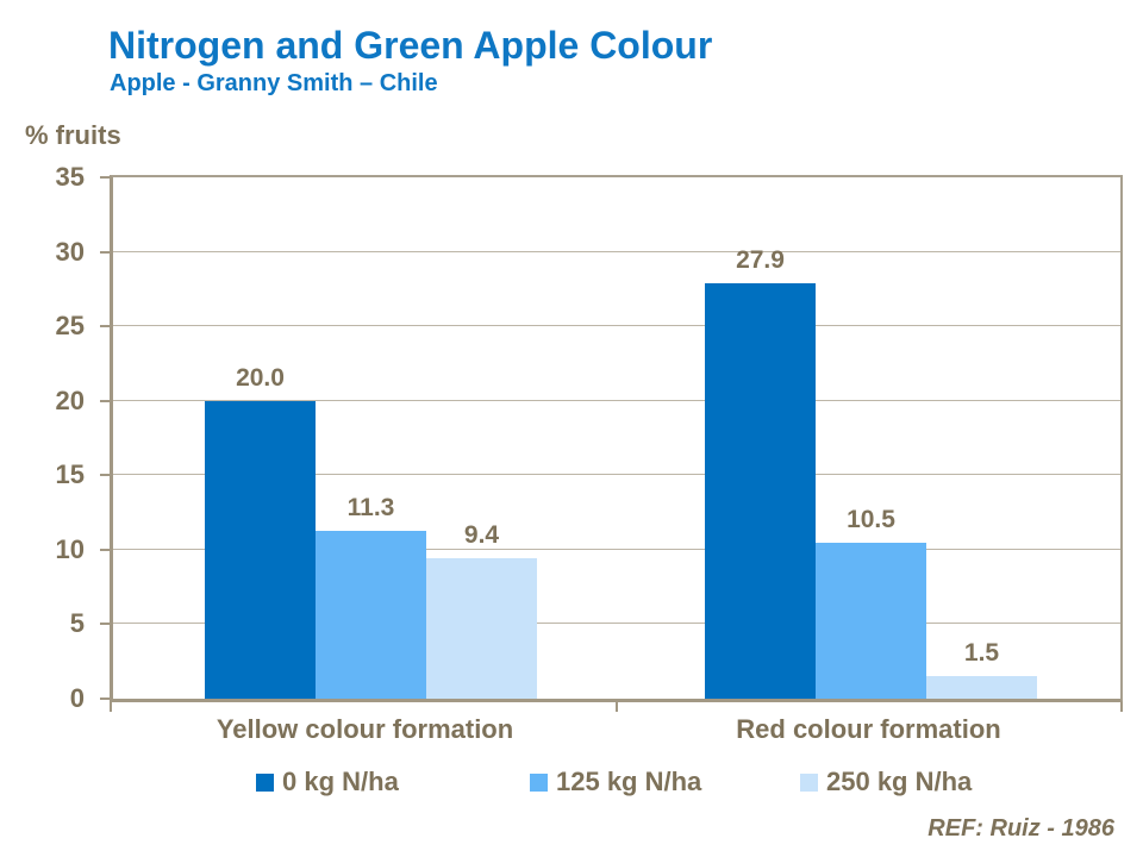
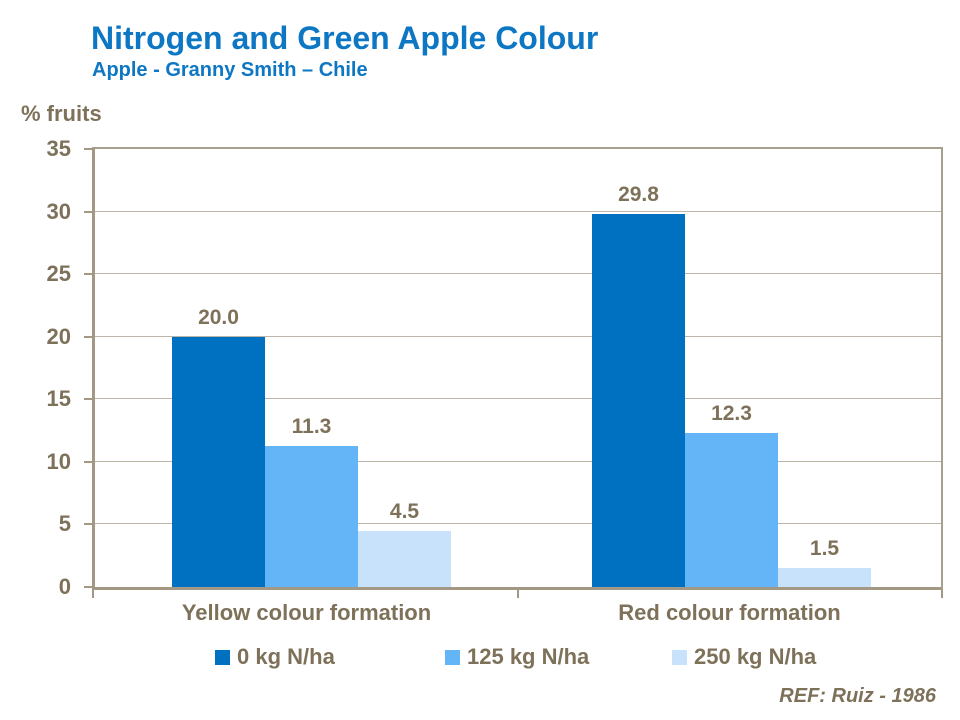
250 kg N/ha/Yellow colour formation: 9.4 -> 4.5
0 kg N/ha/Red colour formation: 27.9 -> 29.8
125 kg N/ha/Red colour formation: 10.5 -> 12.3
